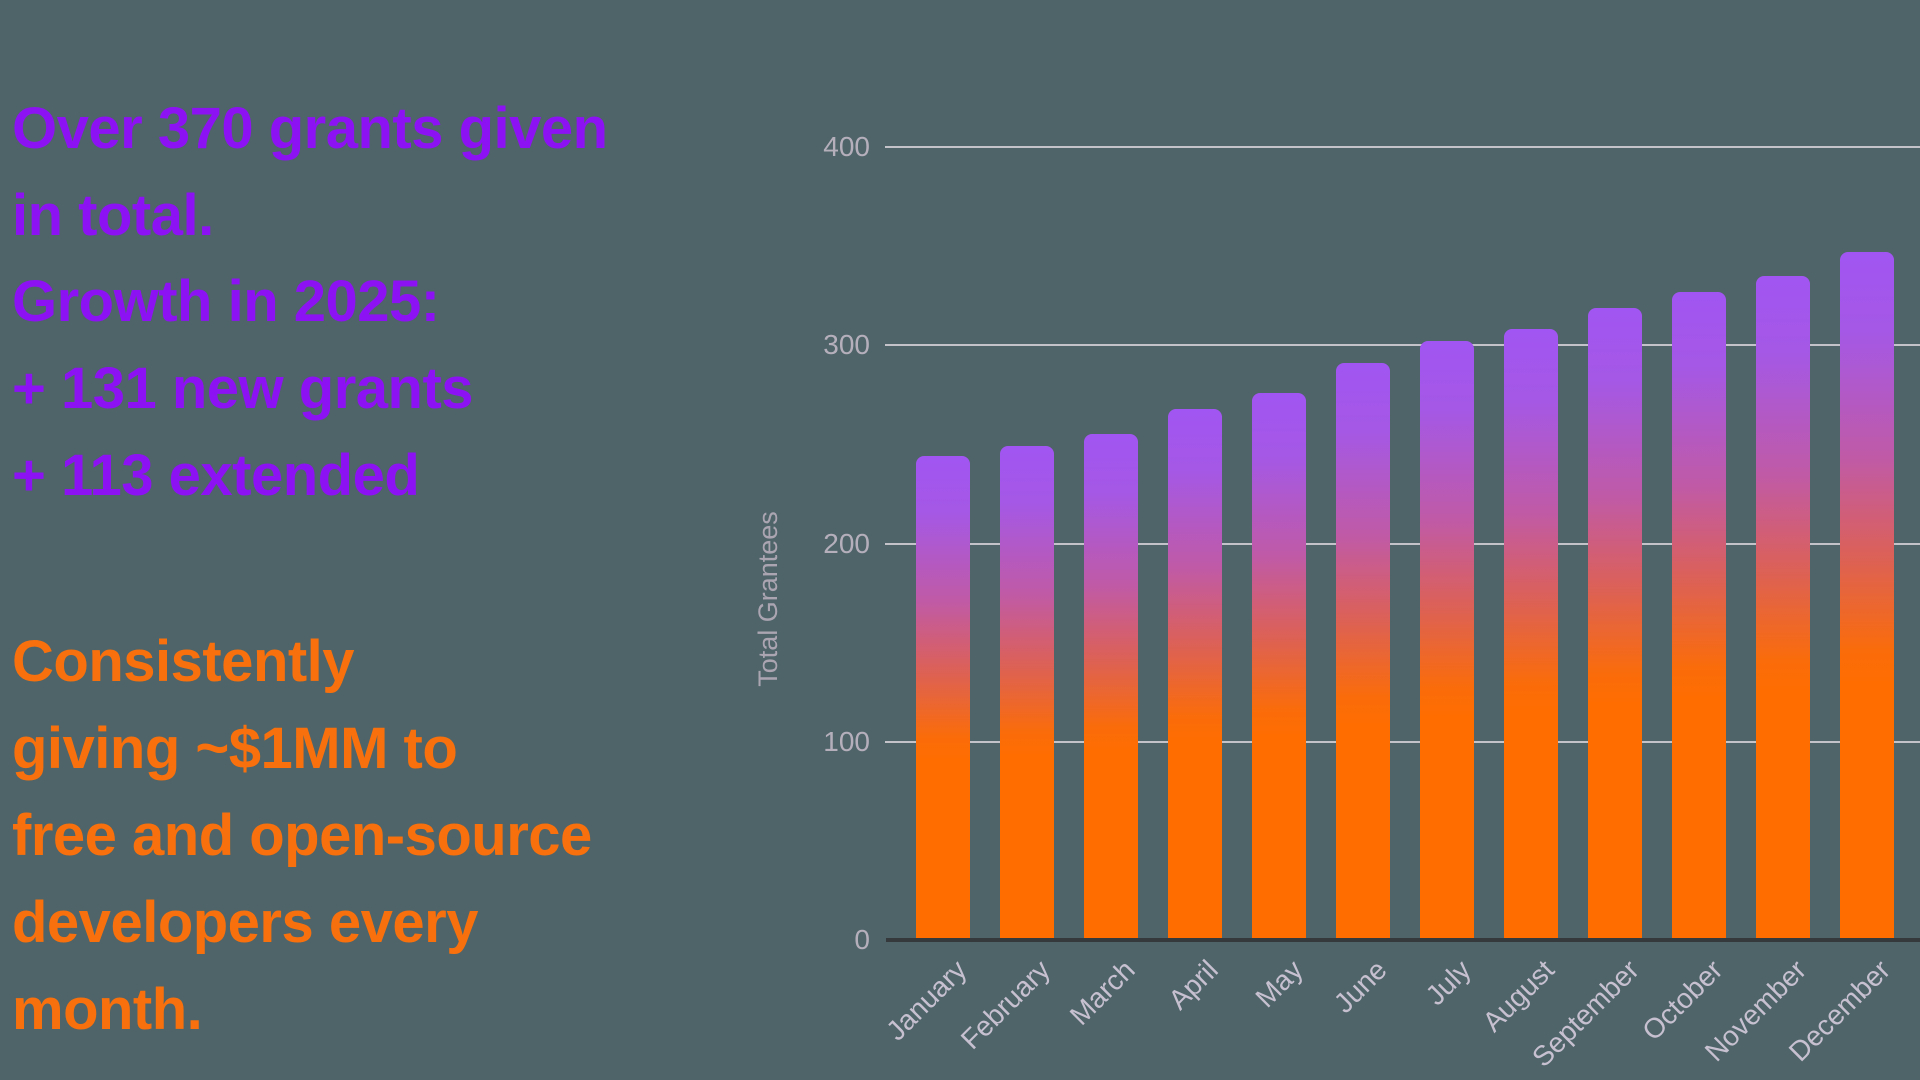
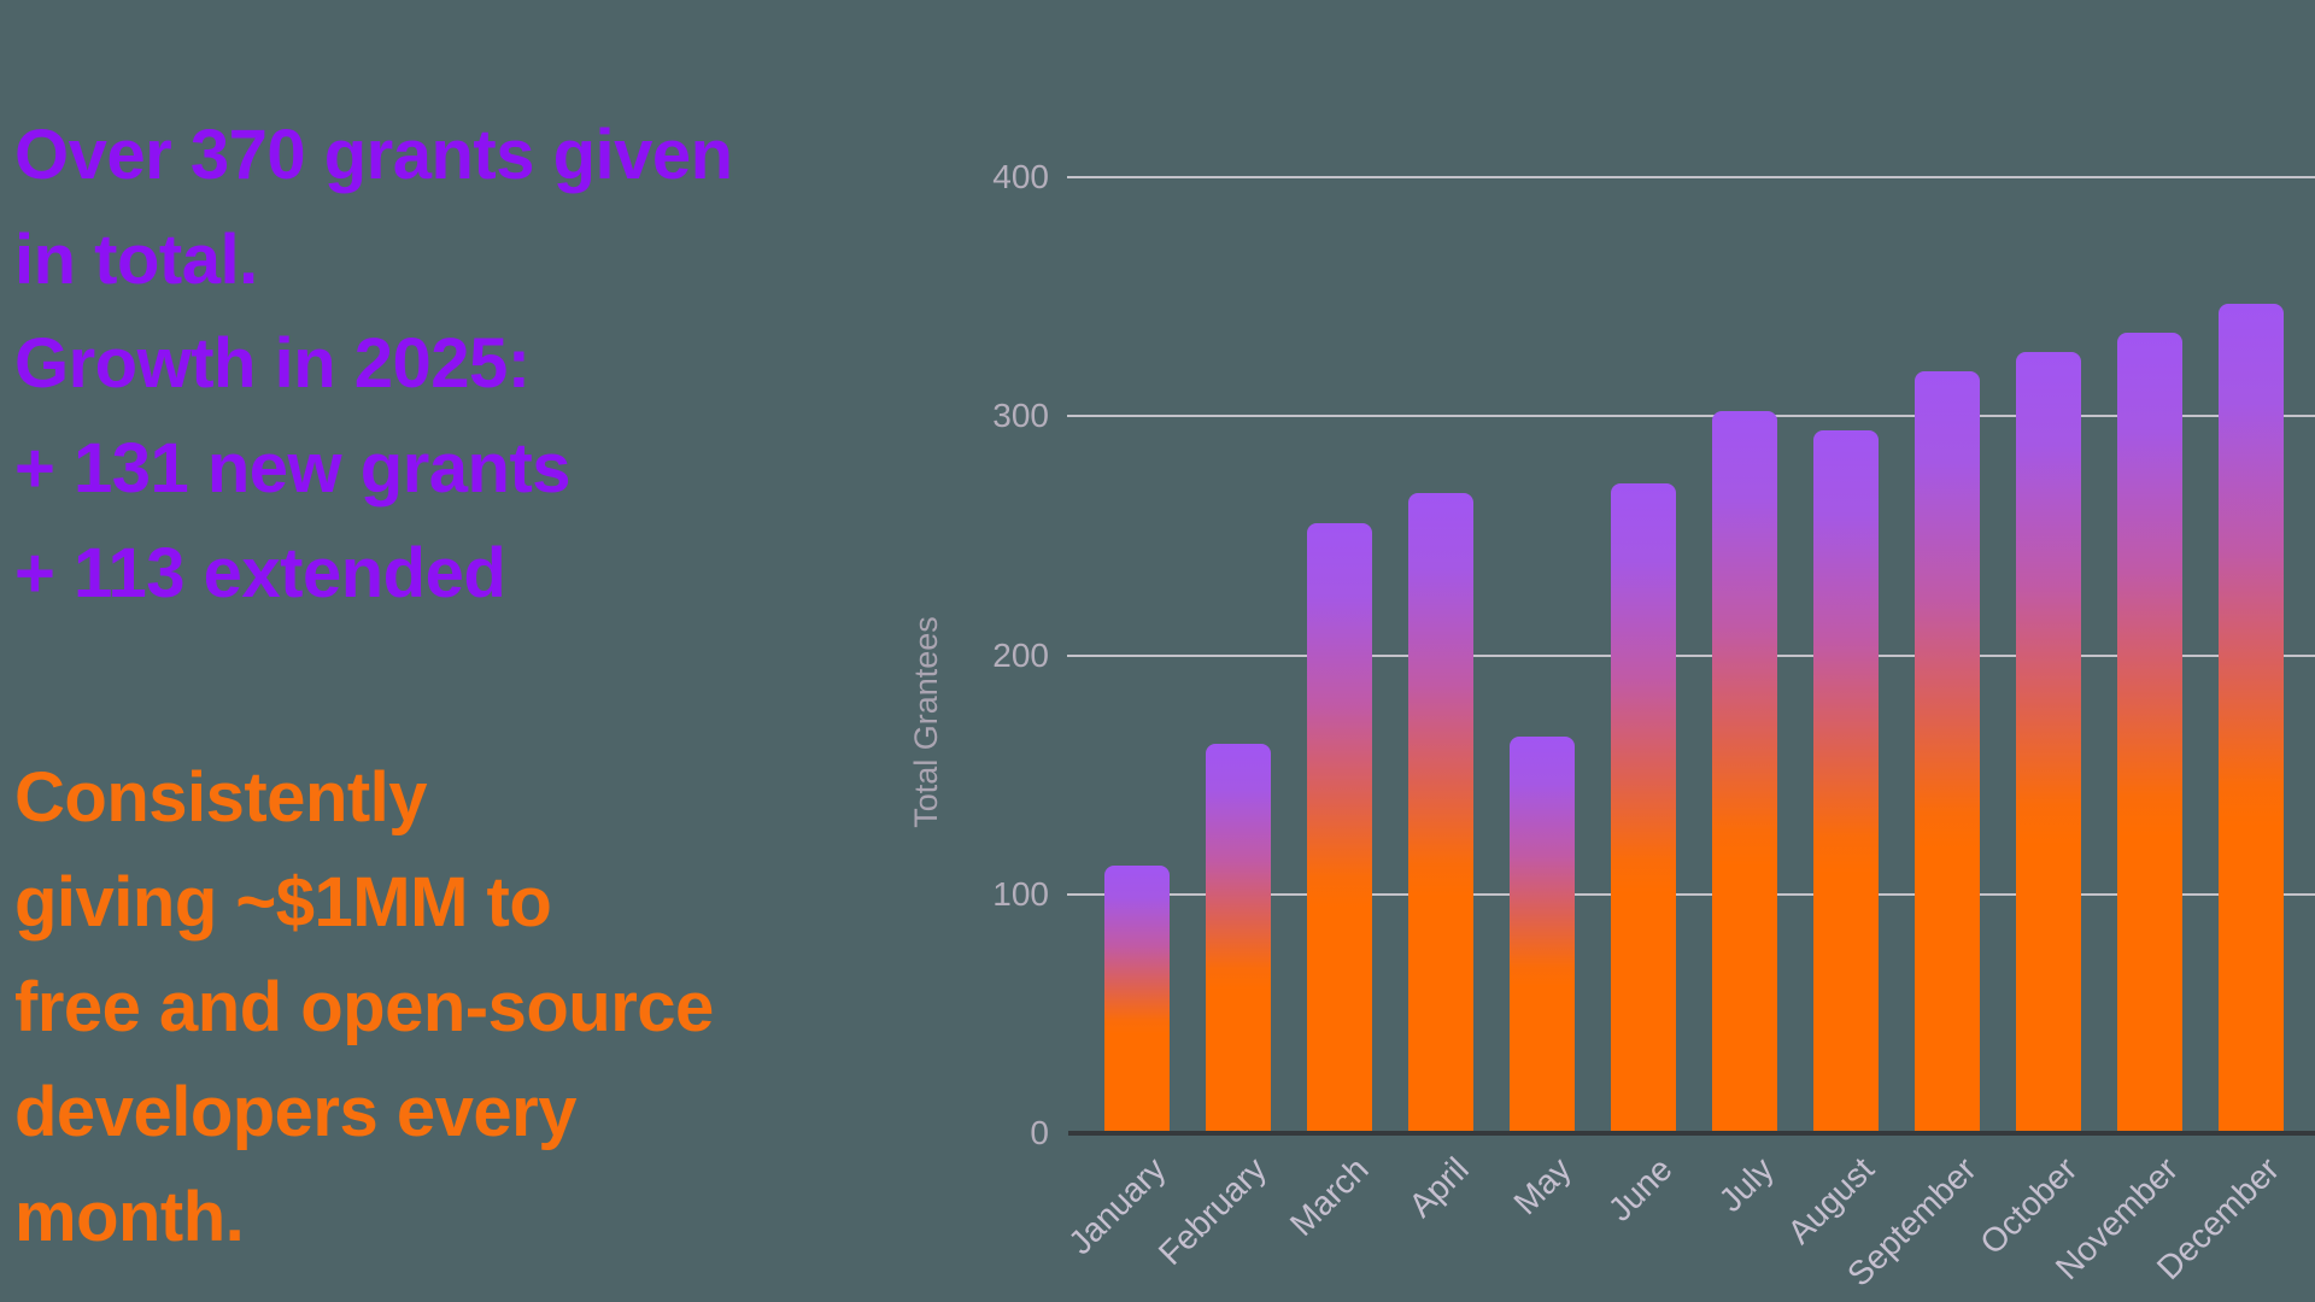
January: 244 -> 112
February: 249 -> 163
May: 276 -> 166
June: 291 -> 272
August: 308 -> 294
